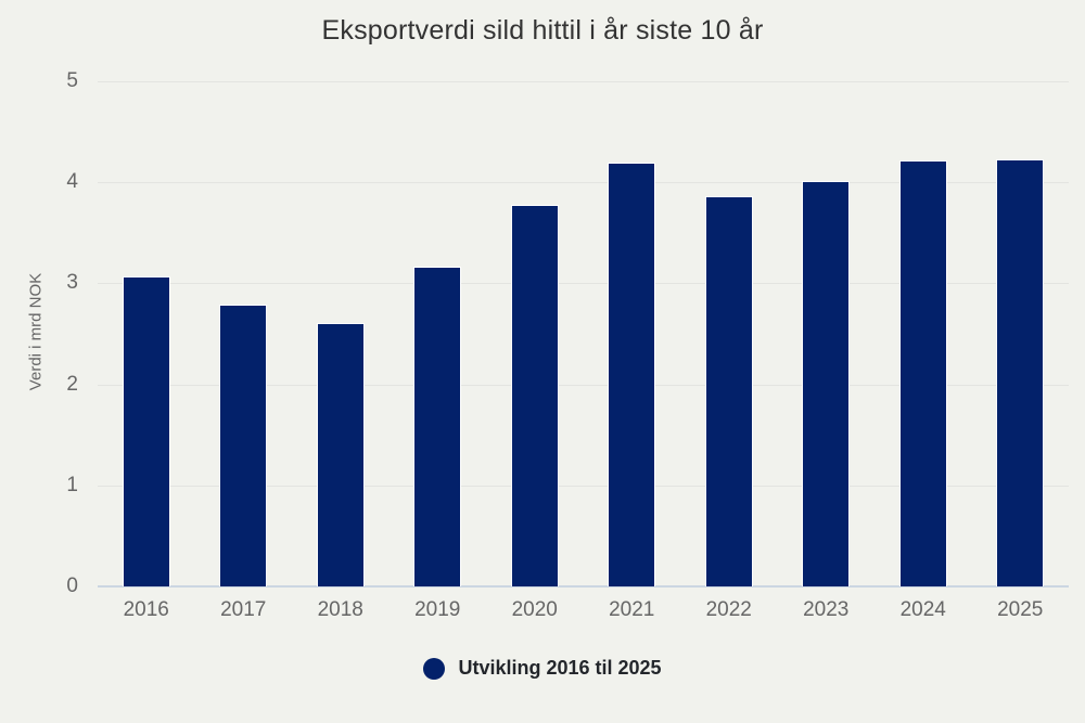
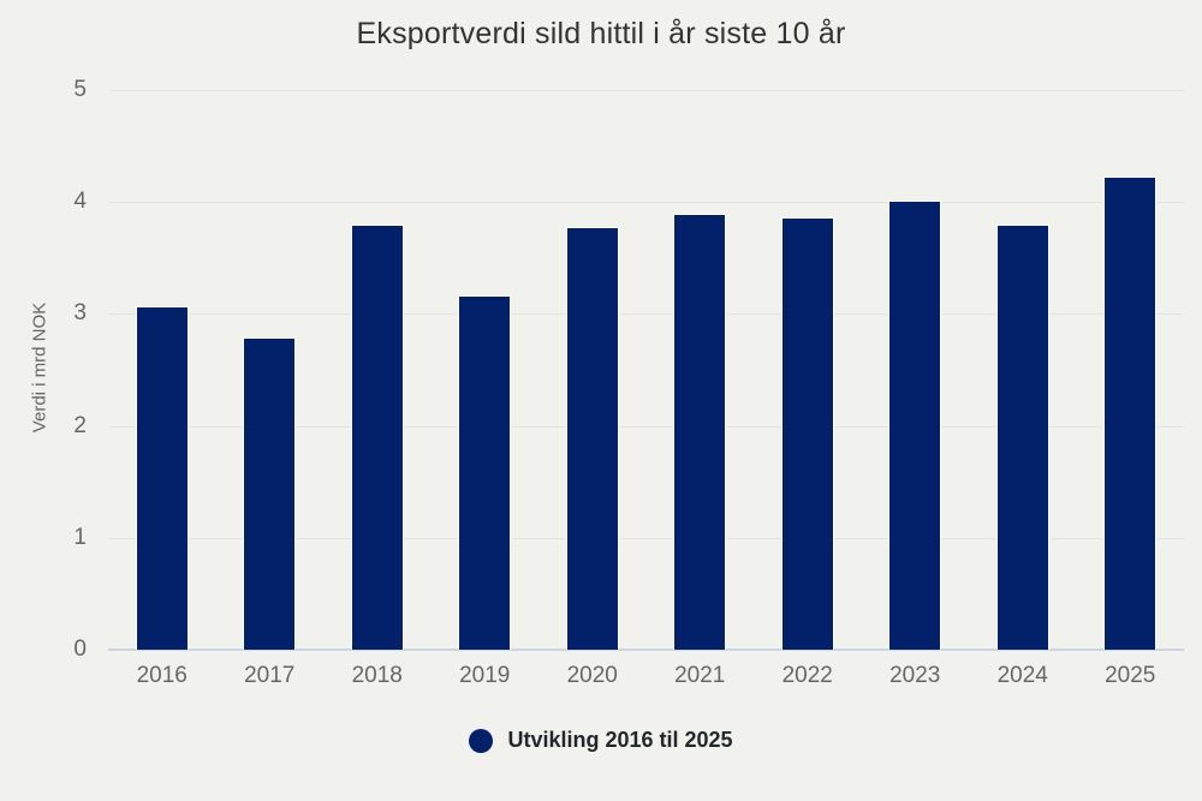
2018: 2.6 -> 3.8
2021: 4.2 -> 3.9
2024: 4.2 -> 3.8
